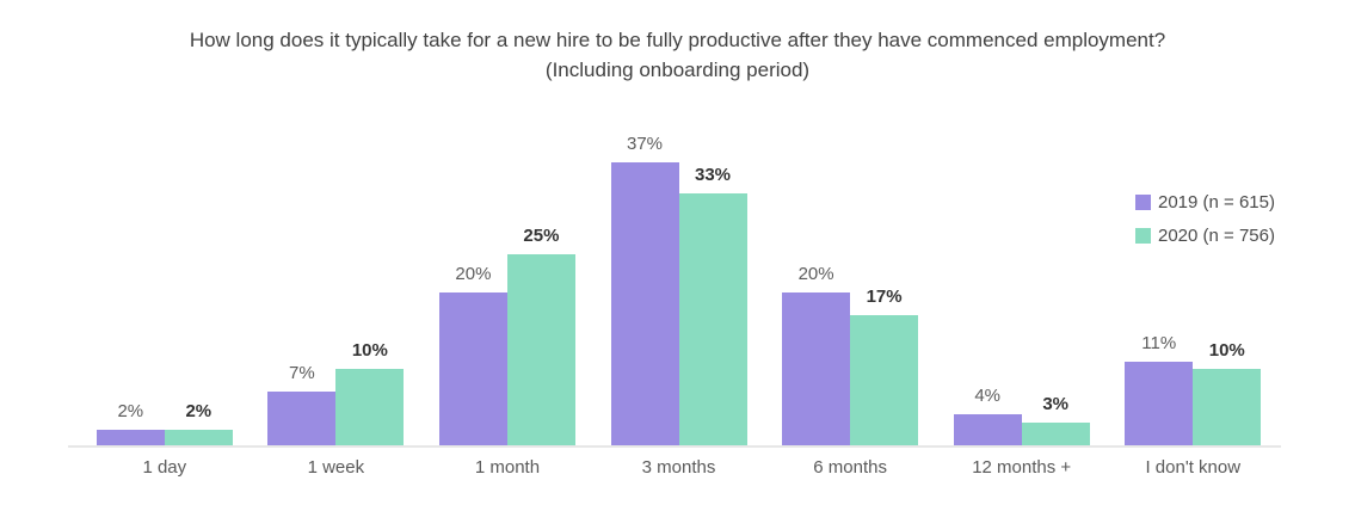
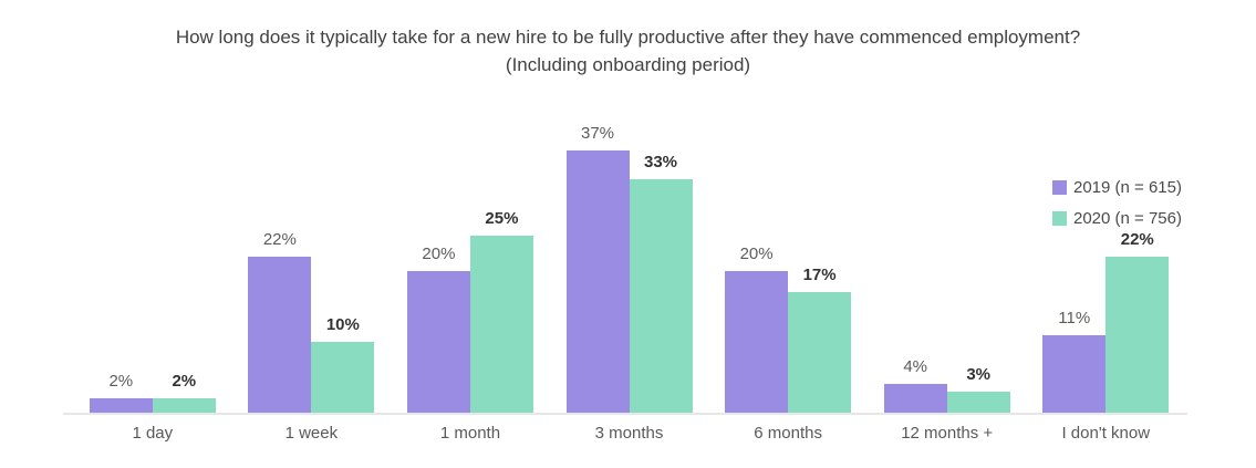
2019 (n = 615)/1 week: 7% -> 22%
2020 (n = 756)/I don't know: 10% -> 22%
